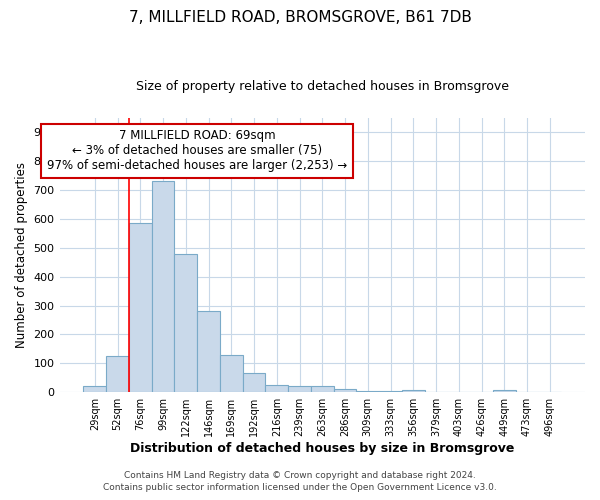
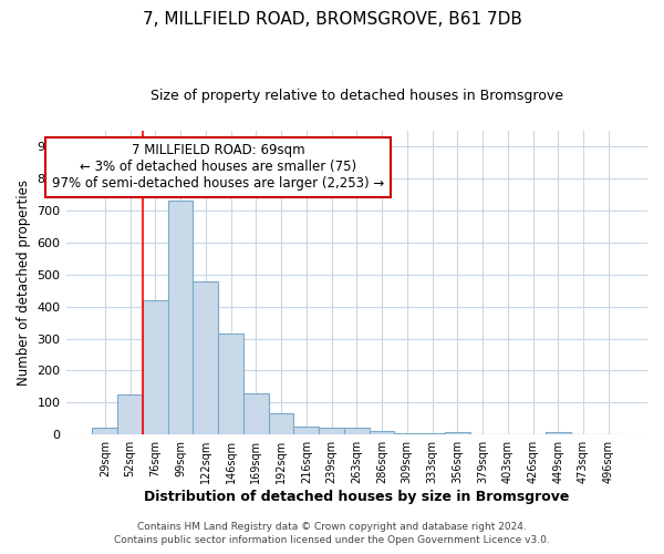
76sqm: 585 -> 420
146sqm: 280 -> 315
